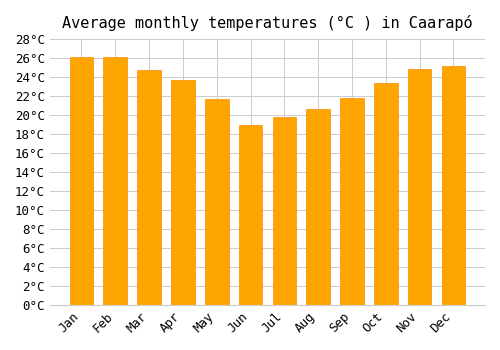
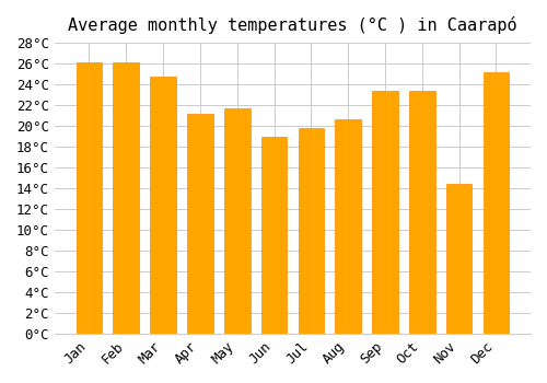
Apr: 23.7°C -> 21.2°C
Sep: 21.8°C -> 23.4°C
Nov: 24.9°C -> 14.4°C
